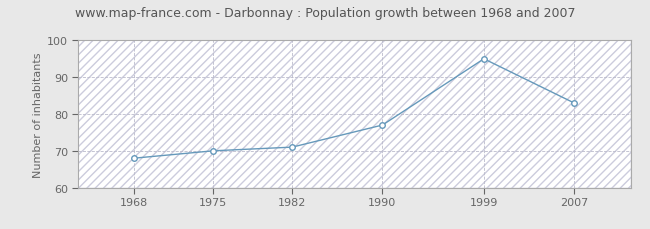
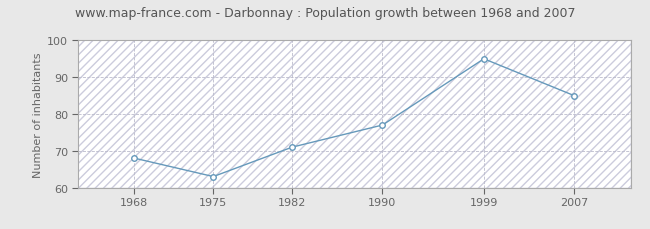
1975: 70 -> 63
2007: 83 -> 85
